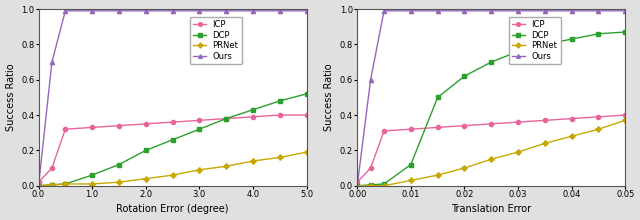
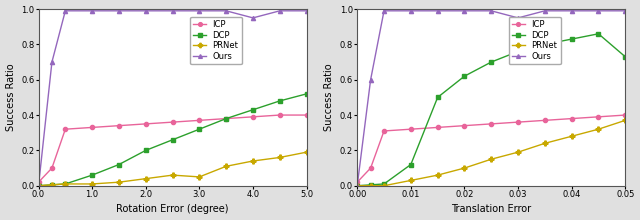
PRNet/3.0: 0.09 -> 0.05
Ours/4.0: 0.99 -> 0.95
Ours/0.03: 0.99 -> 0.95
DCP/0.05: 0.87 -> 0.73
